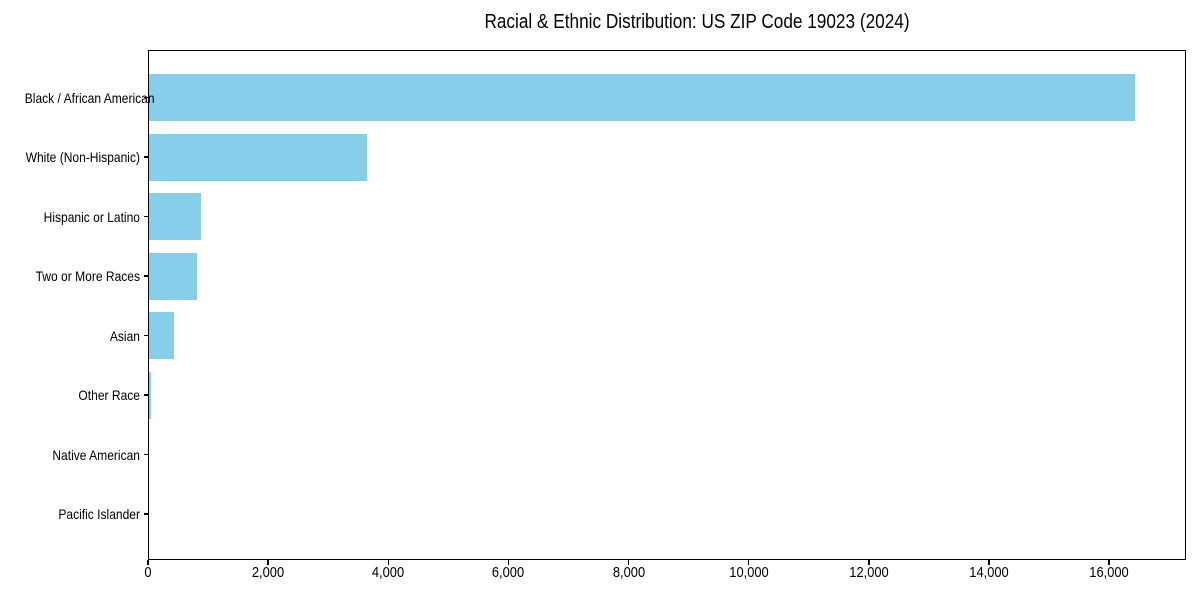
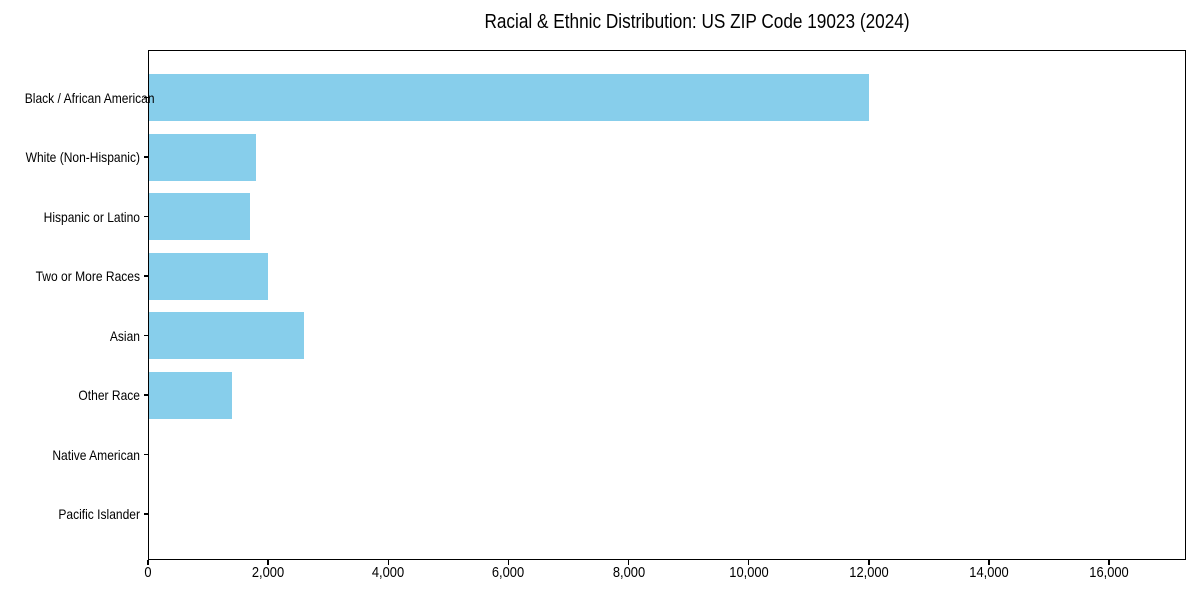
Black / African American: 16400 -> 12000
White (Non-Hispanic): 3600 -> 1800
Hispanic or Latino: 900 -> 1700
Two or More Races: 800 -> 2000
Asian: 400 -> 2600
Other Race: 100 -> 1400
